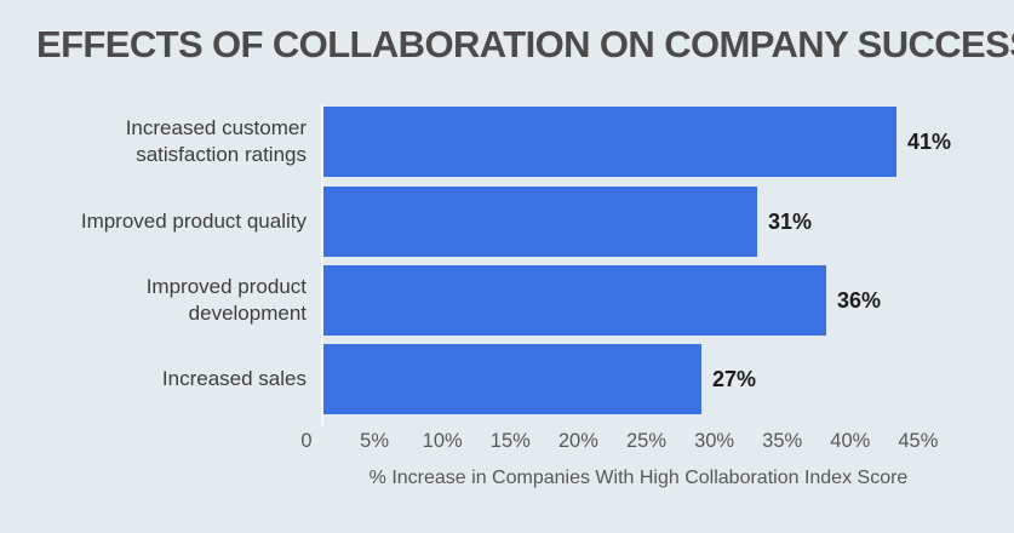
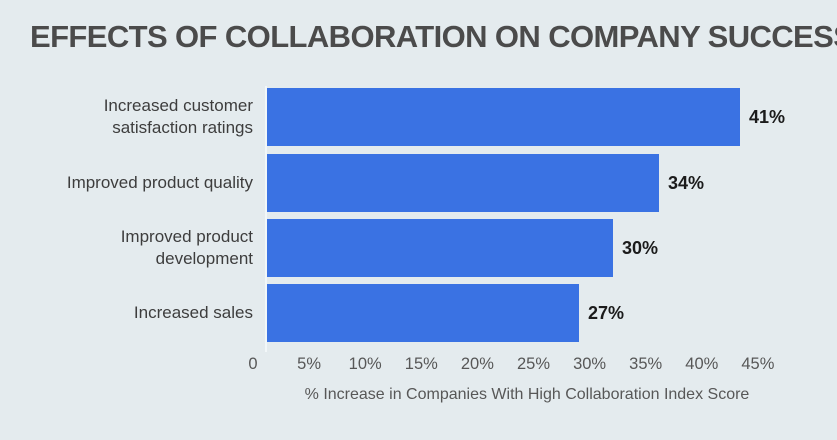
Improved product quality: 31% -> 34%
Improved product development: 36% -> 30%
